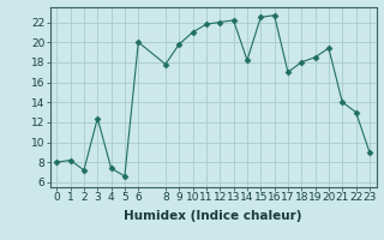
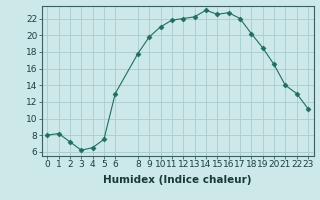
3: 12.4 -> 6.2
4: 7.4 -> 6.5
5: 6.6 -> 7.5
6: 20.0 -> 13.0
14: 18.2 -> 23.0
17: 17.0 -> 22.0
18: 18.0 -> 20.2
20: 19.4 -> 16.5
23: 9.0 -> 11.2
